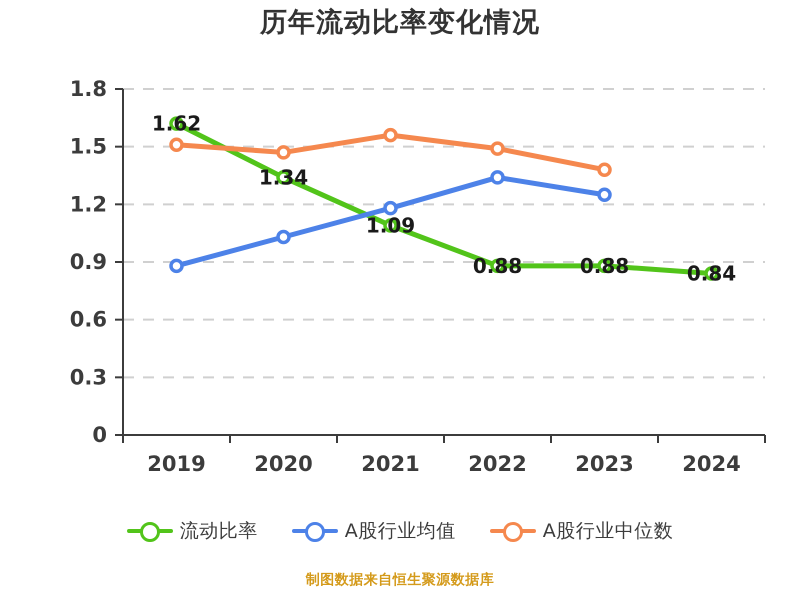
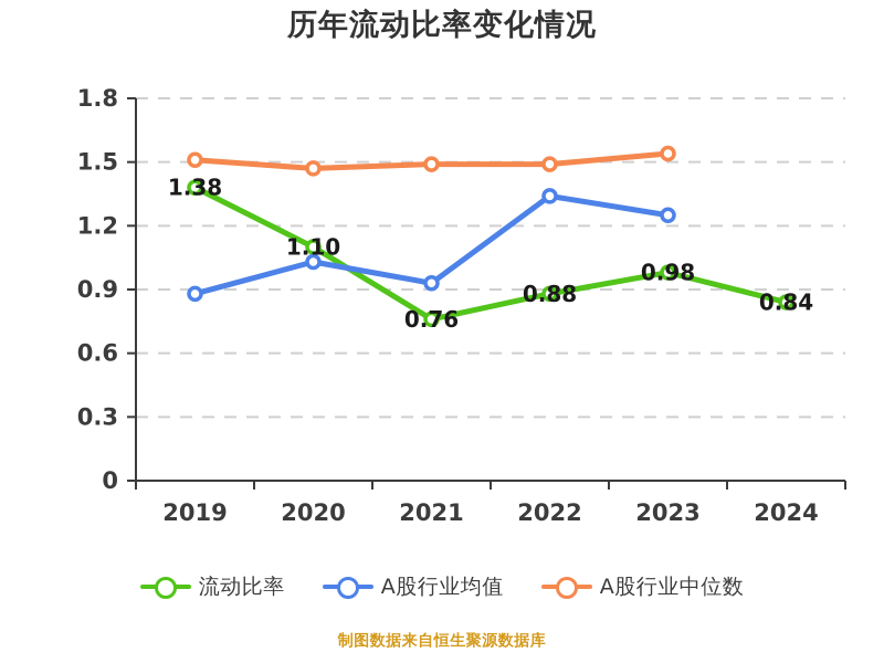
流动比率/2019: 1.62 -> 1.38
流动比率/2020: 1.34 -> 1.10
流动比率/2021: 1.09 -> 0.76
A股行业均值/2021: 1.18 -> 0.93
A股行业中位数/2021: 1.56 -> 1.49
流动比率/2023: 0.88 -> 0.98
A股行业中位数/2023: 1.38 -> 1.54
